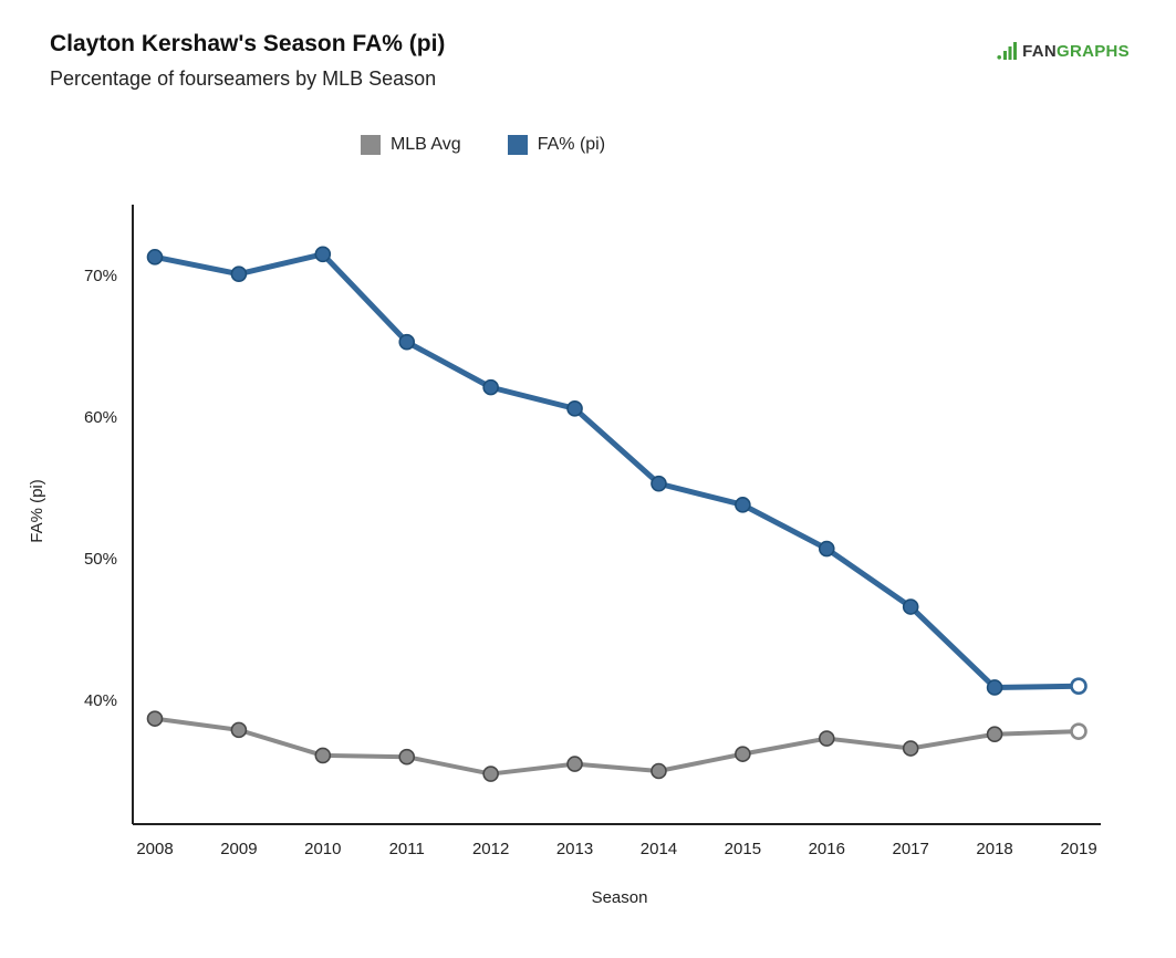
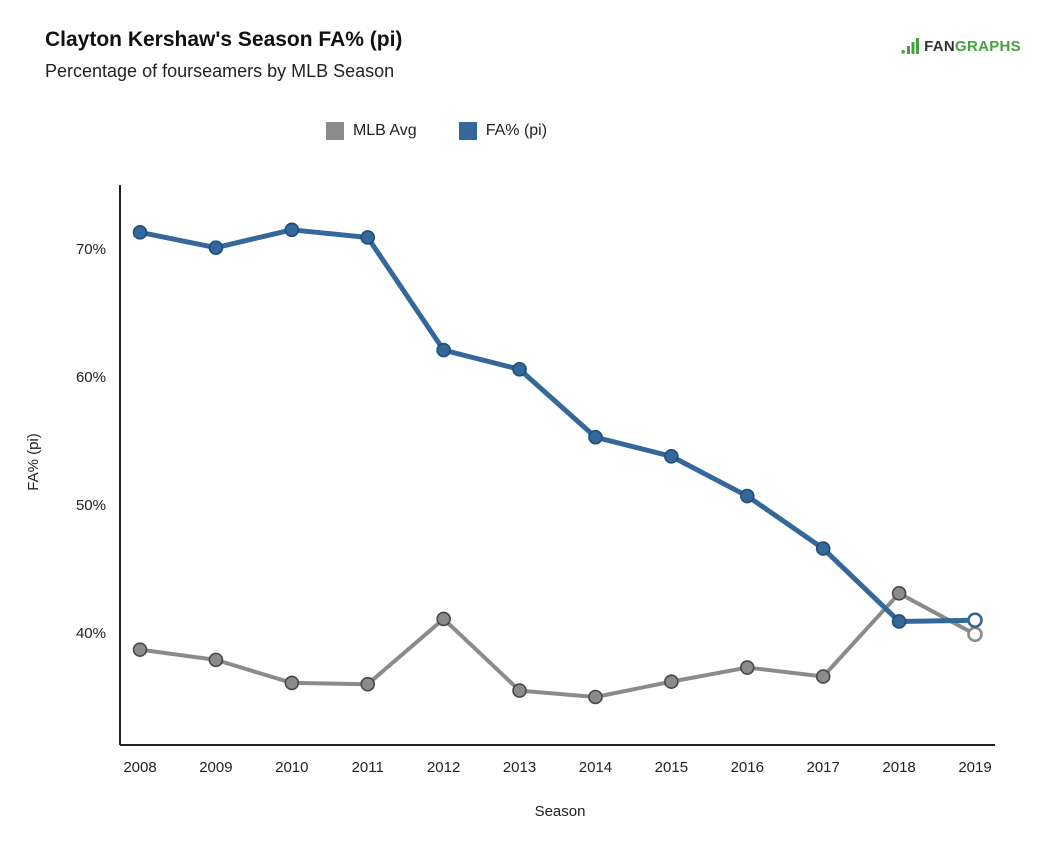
FA% (pi)/2011: 65.3% -> 70.9%
MLB Avg/2012: 34.8% -> 41.1%
MLB Avg/2018: 37.6% -> 43.1%
MLB Avg/2019: 37.8% -> 39.9%
